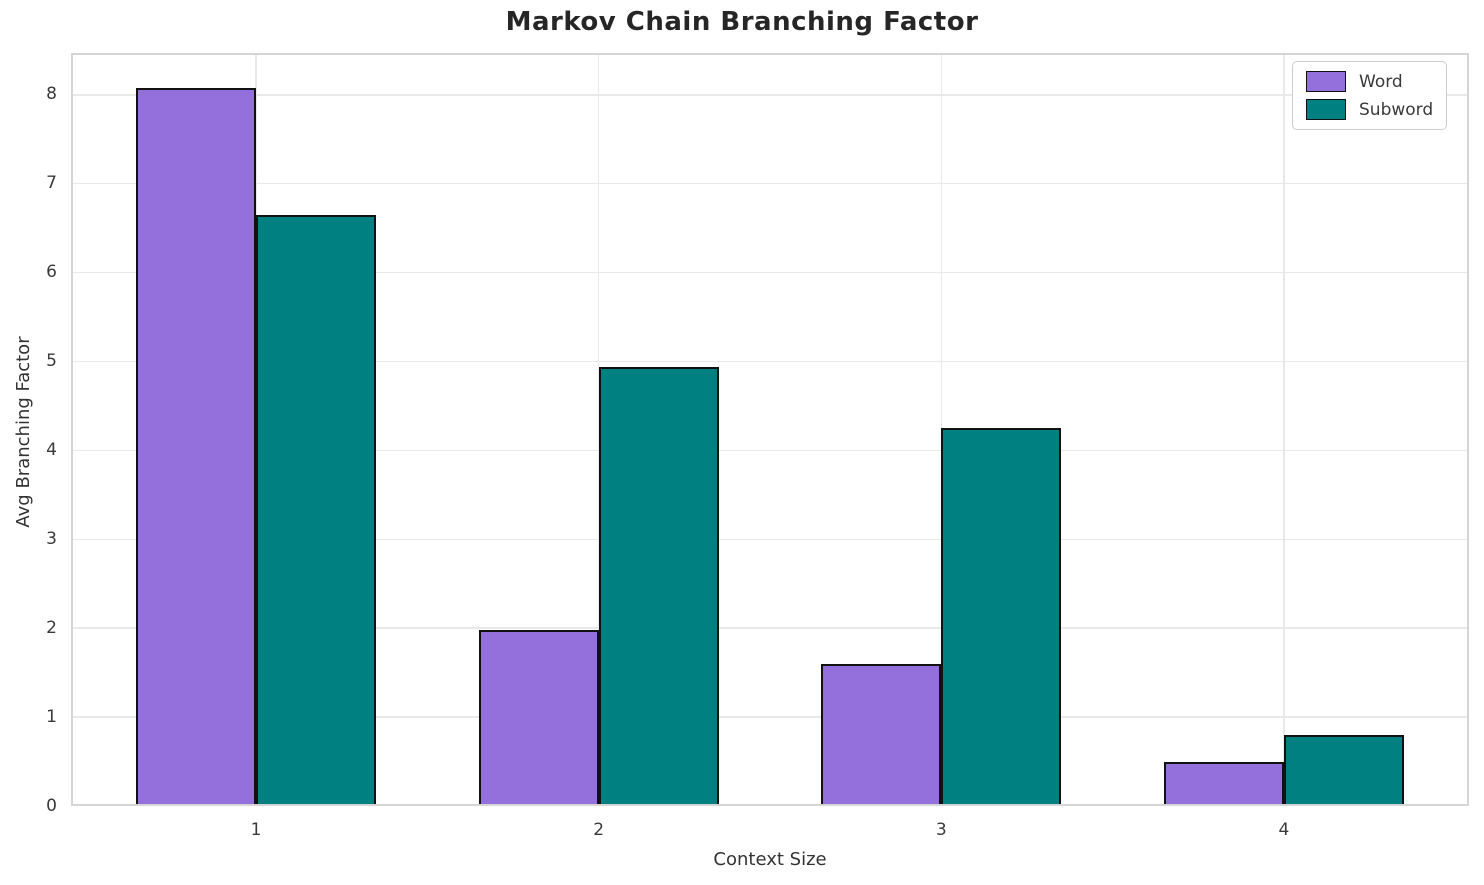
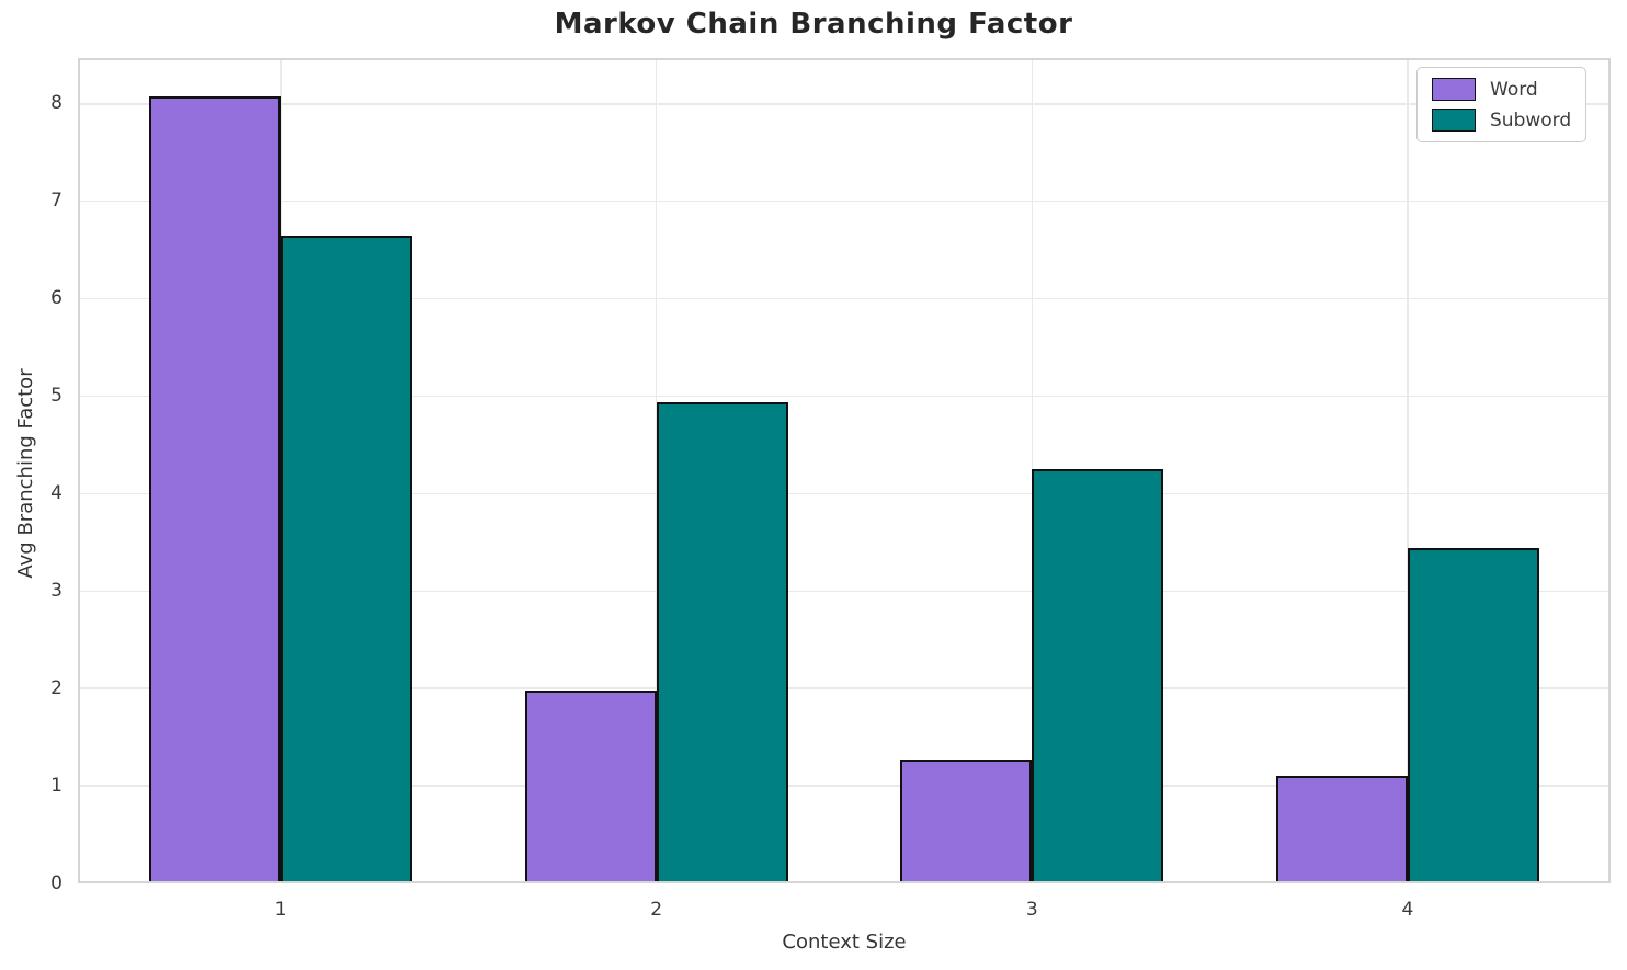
Word/3: 1.6 -> 1.3
Word/4: 0.5 -> 1.1
Subword/4: 0.8 -> 3.4
